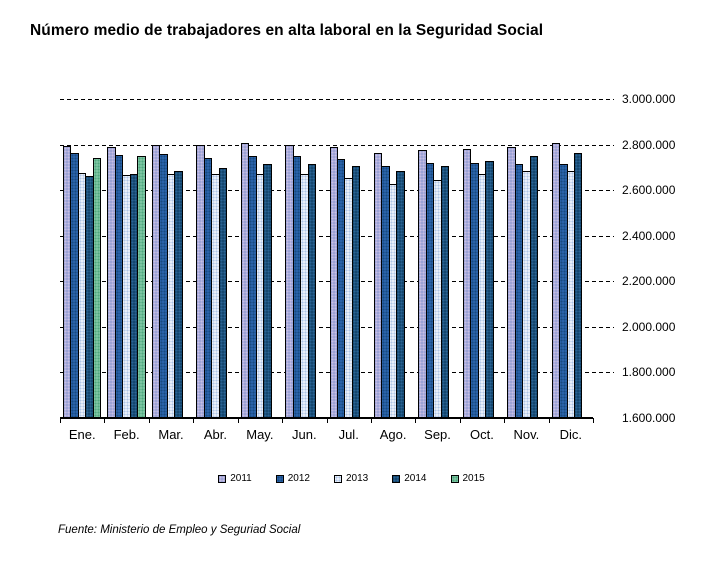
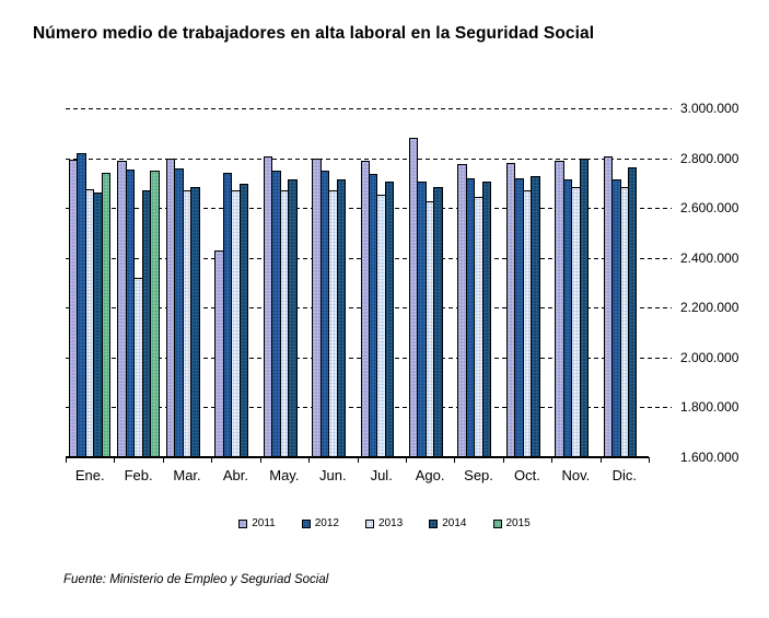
2012/Ene.: 2760000 -> 2820000
2013/Feb.: 2670000 -> 2320000
2011/Abr.: 2800000 -> 2430000
2011/Ago.: 2760000 -> 2880000
2014/Nov.: 2750000 -> 2800000
